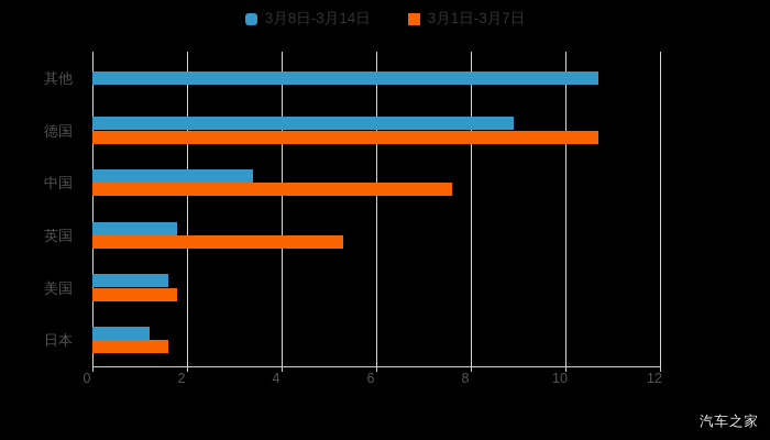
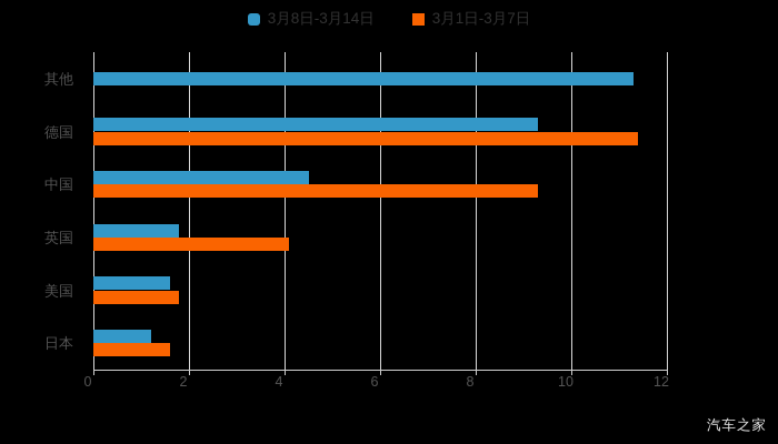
3月8日-3月14日/其他: 10.7 -> 11.3
3月8日-3月14日/德国: 8.9 -> 9.3
3月1日-3月7日/德国: 10.7 -> 11.4
3月8日-3月14日/中国: 3.4 -> 4.5
3月1日-3月7日/中国: 7.6 -> 9.3
3月1日-3月7日/英国: 5.3 -> 4.1
